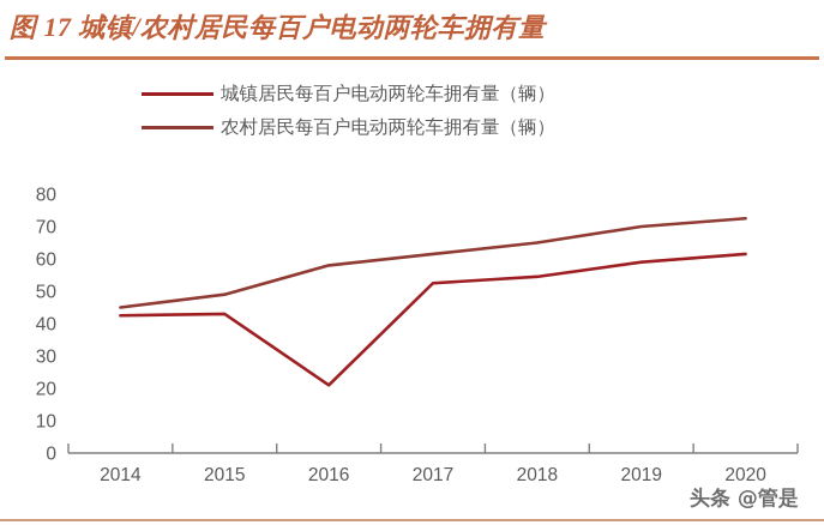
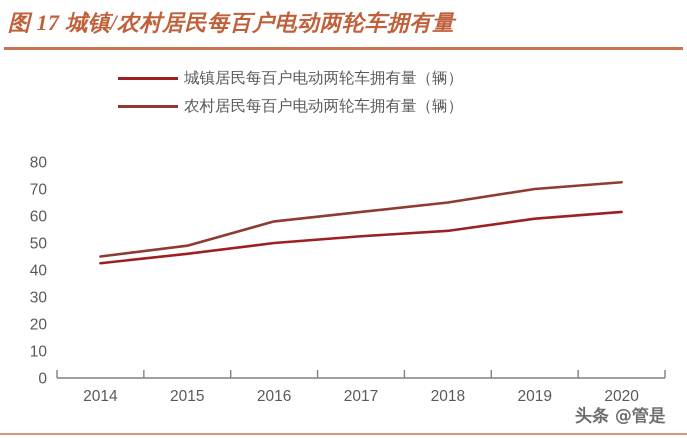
城镇居民每百户电动两轮车拥有量（辆）/2015: 43 -> 46
城镇居民每百户电动两轮车拥有量（辆）/2016: 21 -> 50
